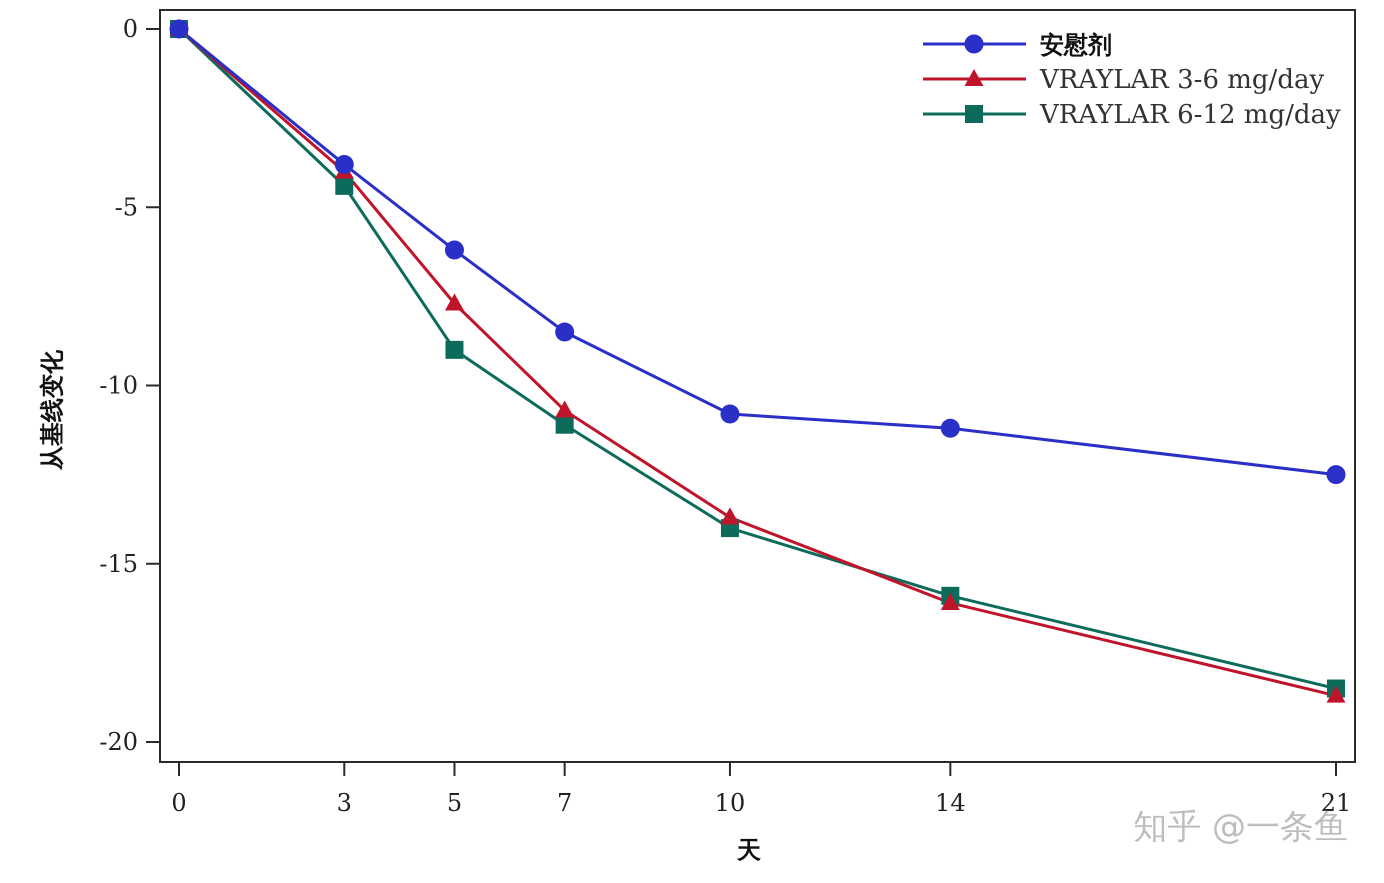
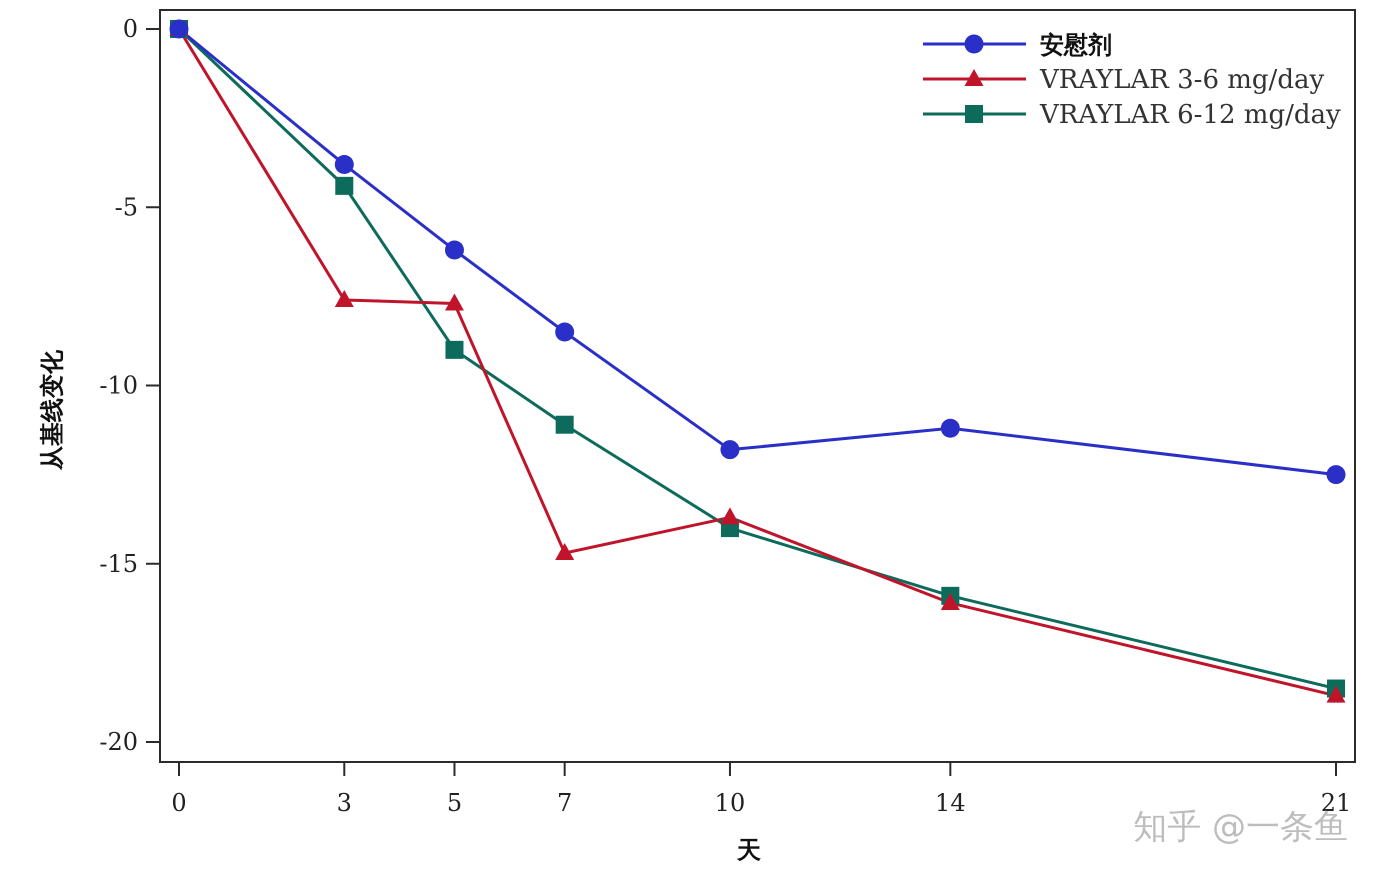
VRAYLAR 3-6 mg/day/3: -4.0 -> -7.6
VRAYLAR 3-6 mg/day/7: -10.7 -> -14.7
安慰剂/10: -10.8 -> -11.8
